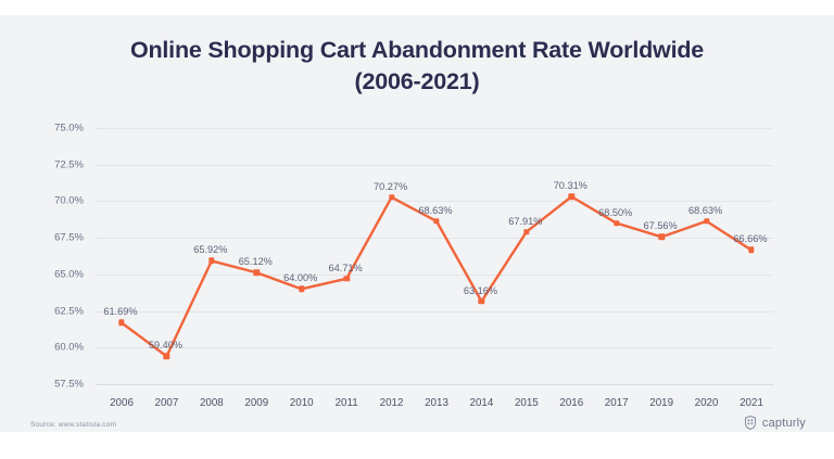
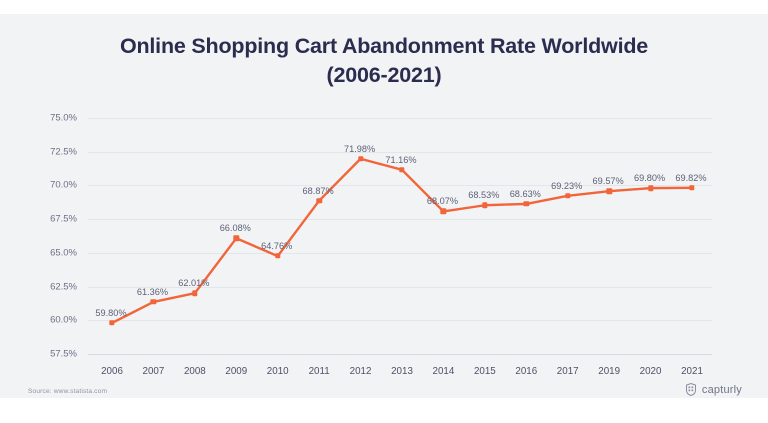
2006: 61.69% -> 59.80%
2007: 59.40% -> 61.36%
2008: 65.92% -> 62.01%
2009: 65.12% -> 66.08%
2010: 64.00% -> 64.76%
2011: 64.71% -> 68.87%
2012: 70.27% -> 71.98%
2013: 68.63% -> 71.16%
2014: 63.16% -> 68.07%
2015: 67.91% -> 68.53%
2016: 70.31% -> 68.63%
2017: 68.50% -> 69.23%
2019: 67.56% -> 69.57%
2020: 68.63% -> 69.80%
2021: 66.66% -> 69.82%
